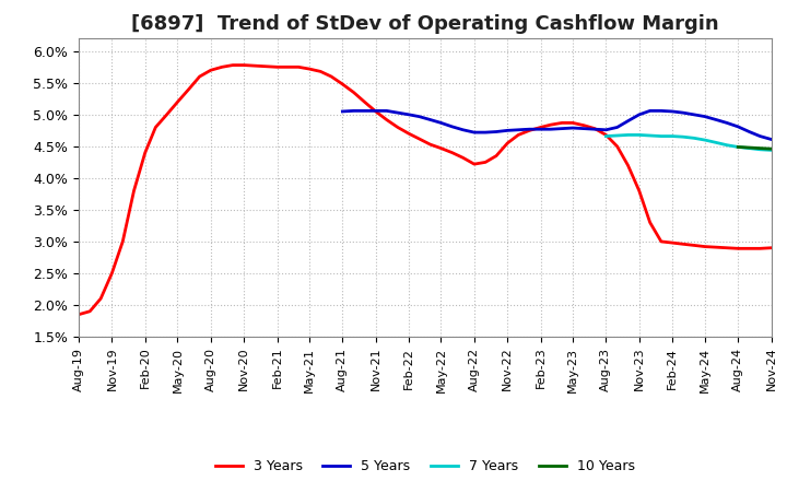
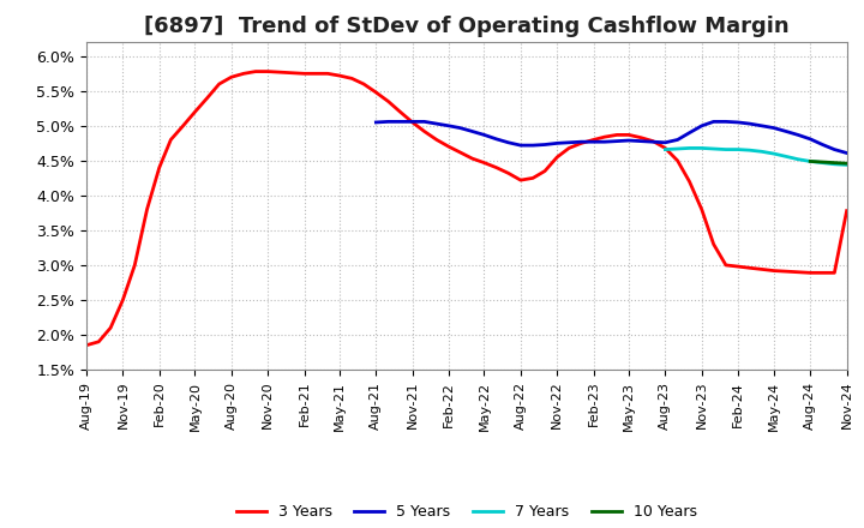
3 Years/Nov-24: 2.90% -> 3.78%
